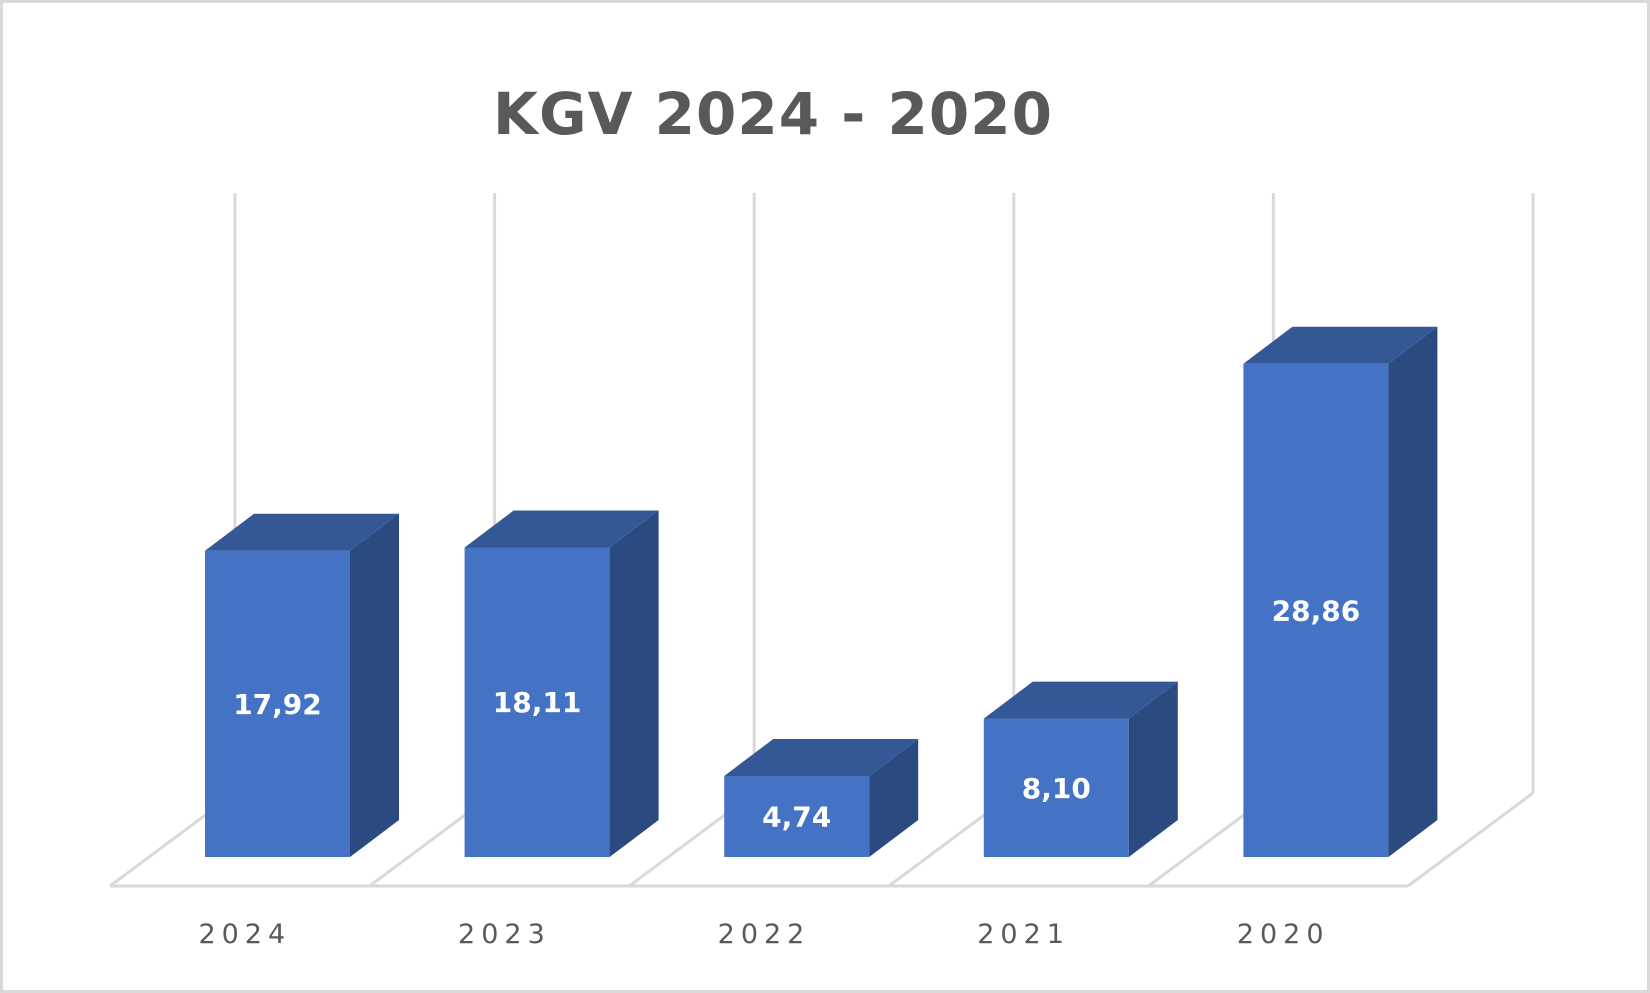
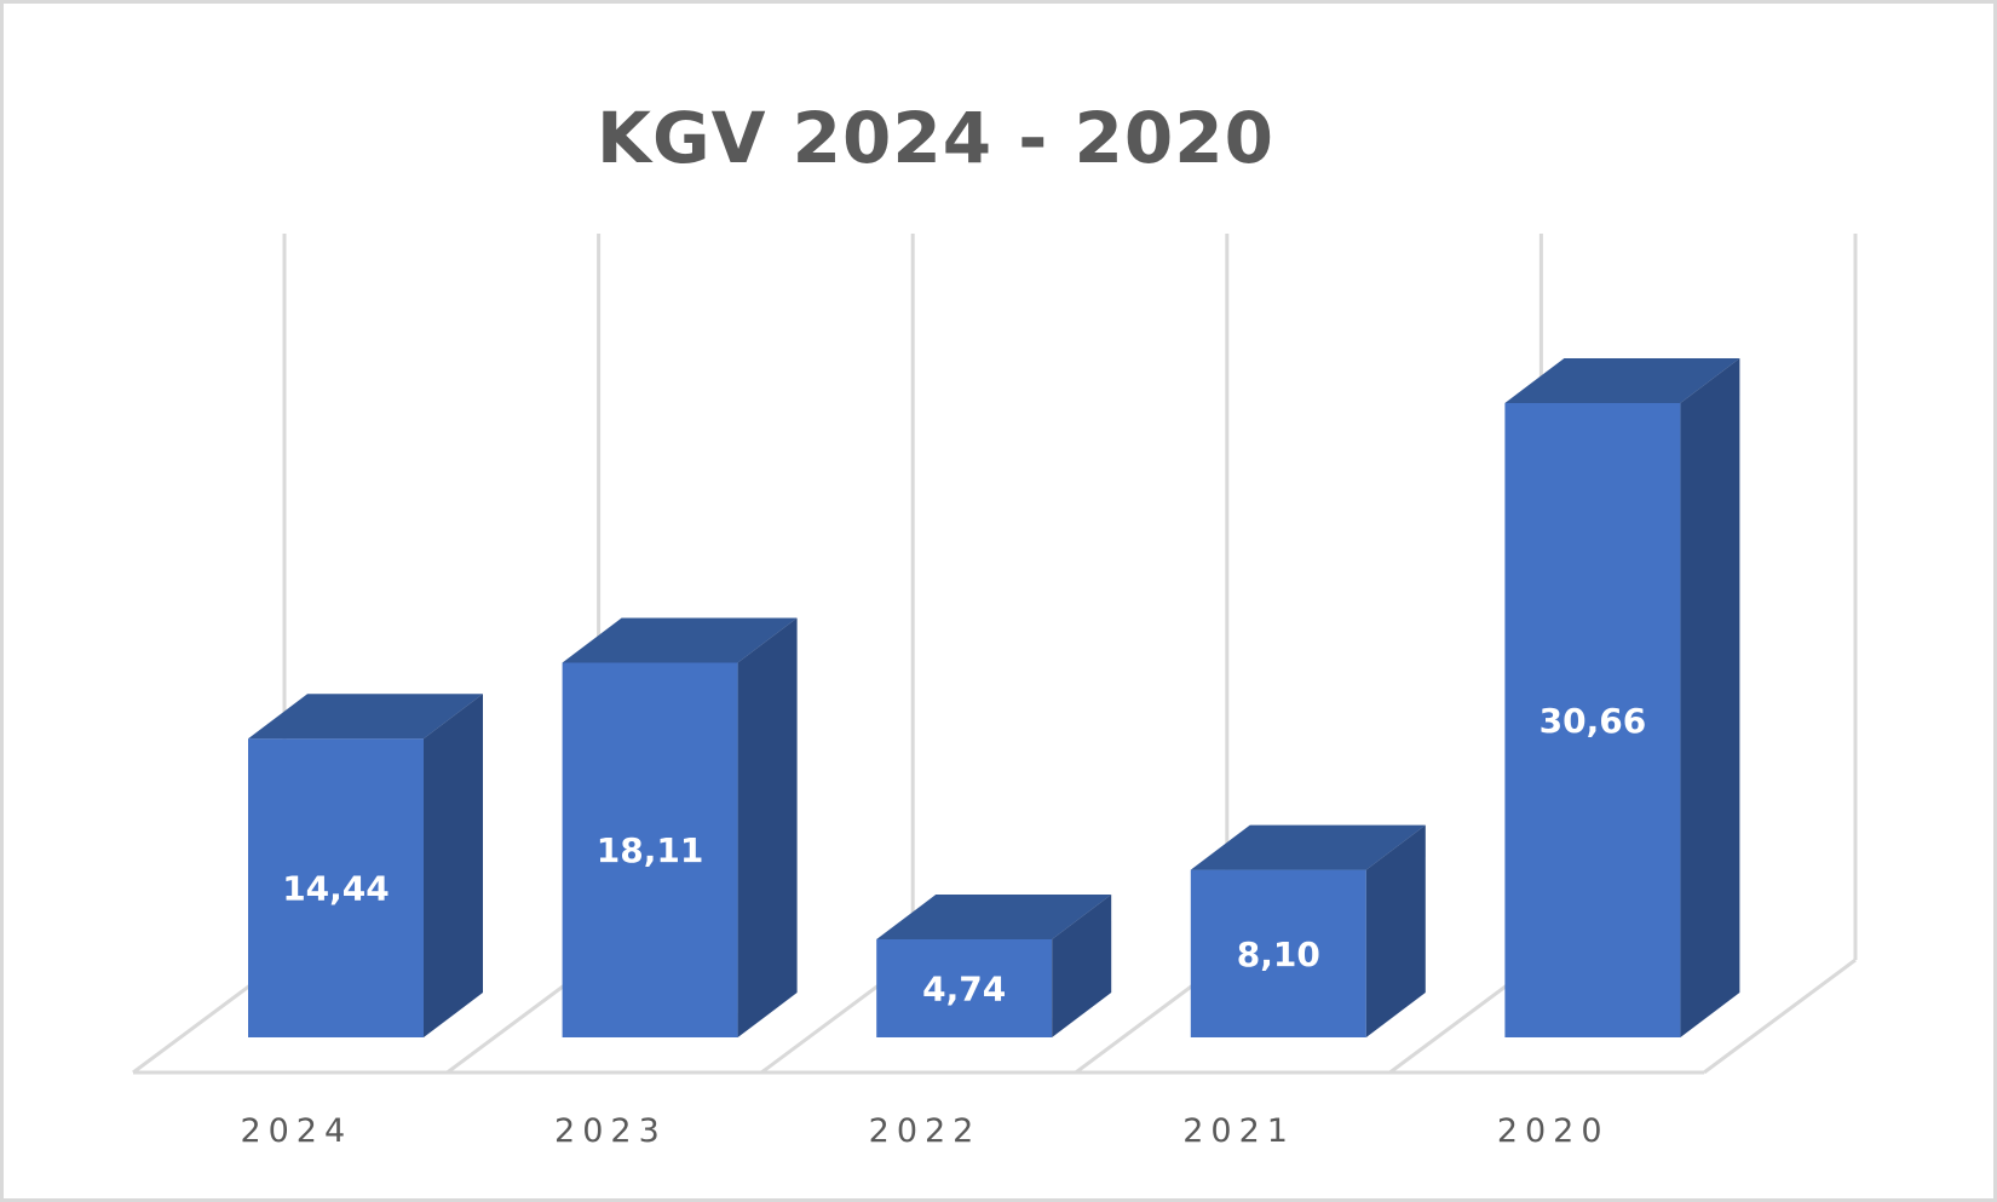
2024: 17,92 -> 14,44
2020: 28,86 -> 30,66
